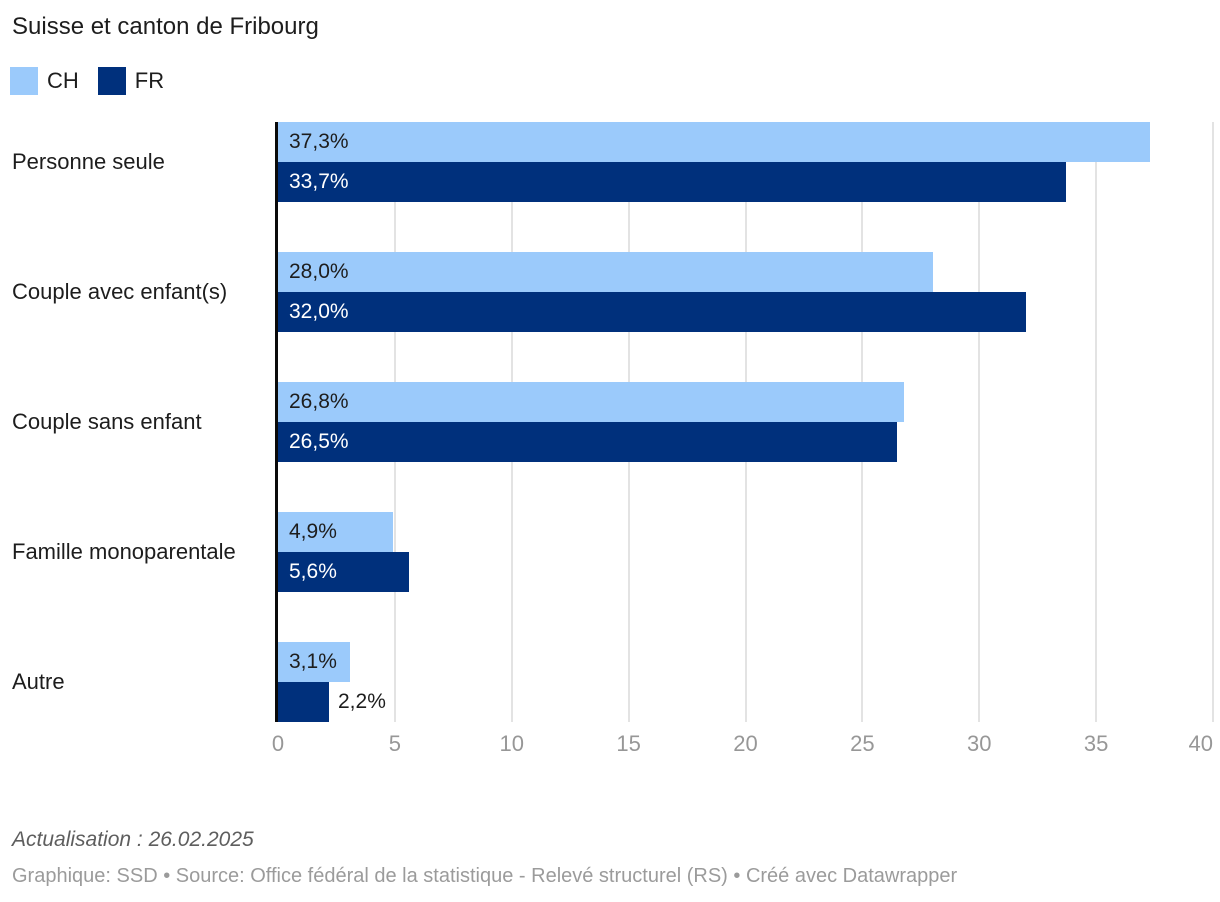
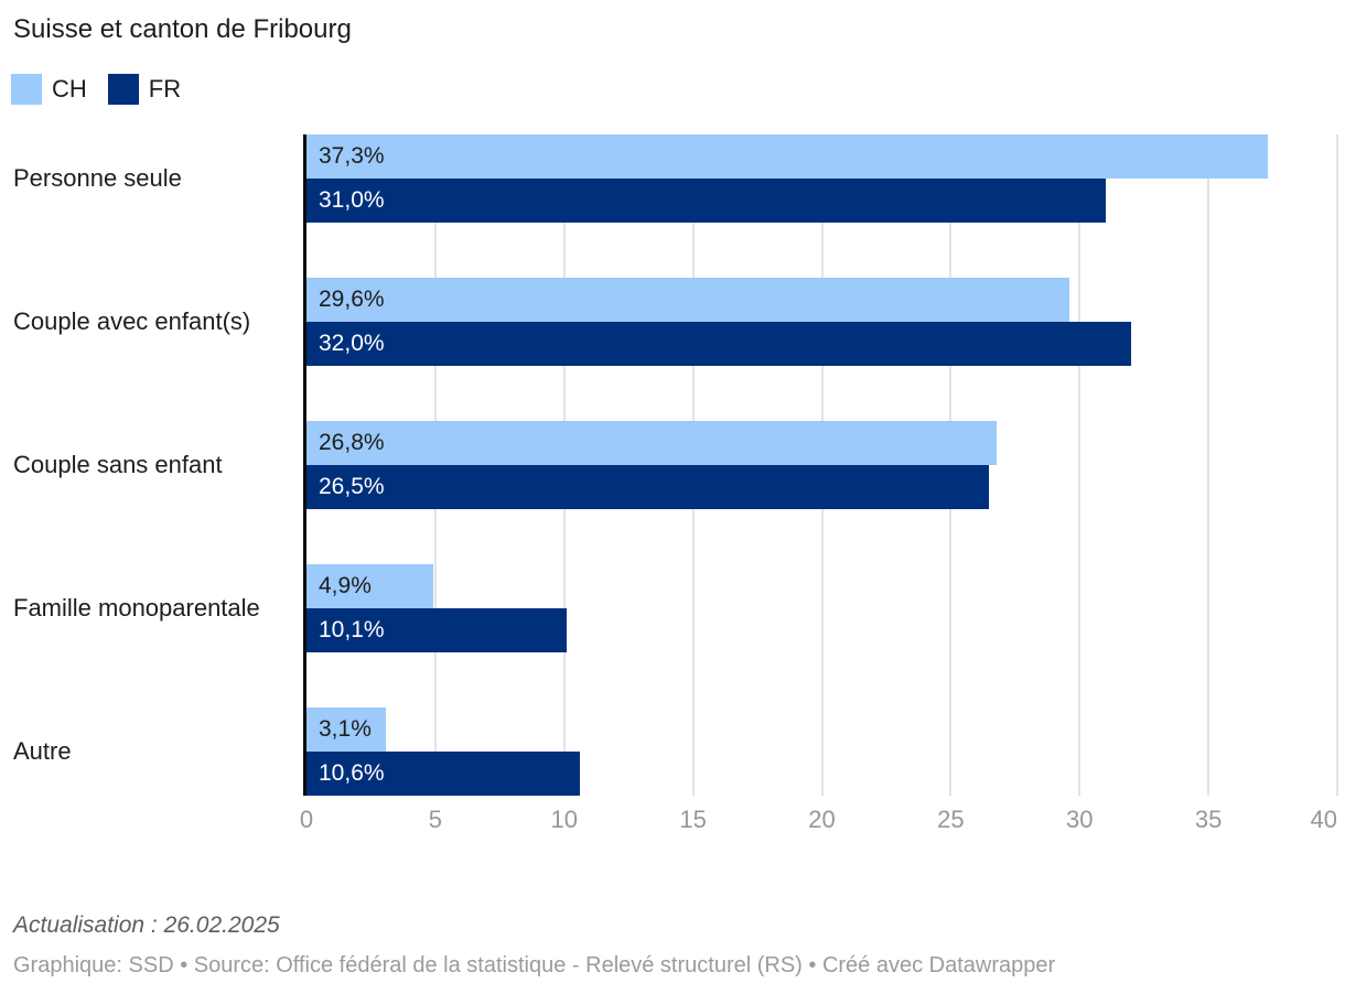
FR/Personne seule: 33,7% -> 31,0%
CH/Couple avec enfant(s): 28,0% -> 29,6%
FR/Famille monoparentale: 5,6% -> 10,1%
FR/Autre: 2,2% -> 10,6%
